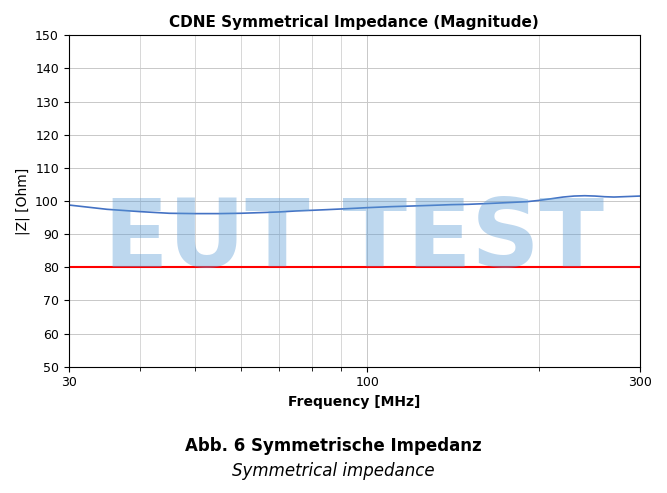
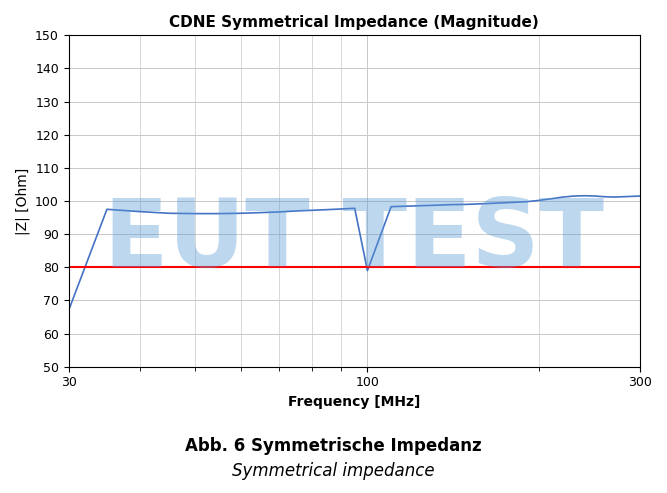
30: 98.8 -> 67.0
100: 98.0 -> 79.0
